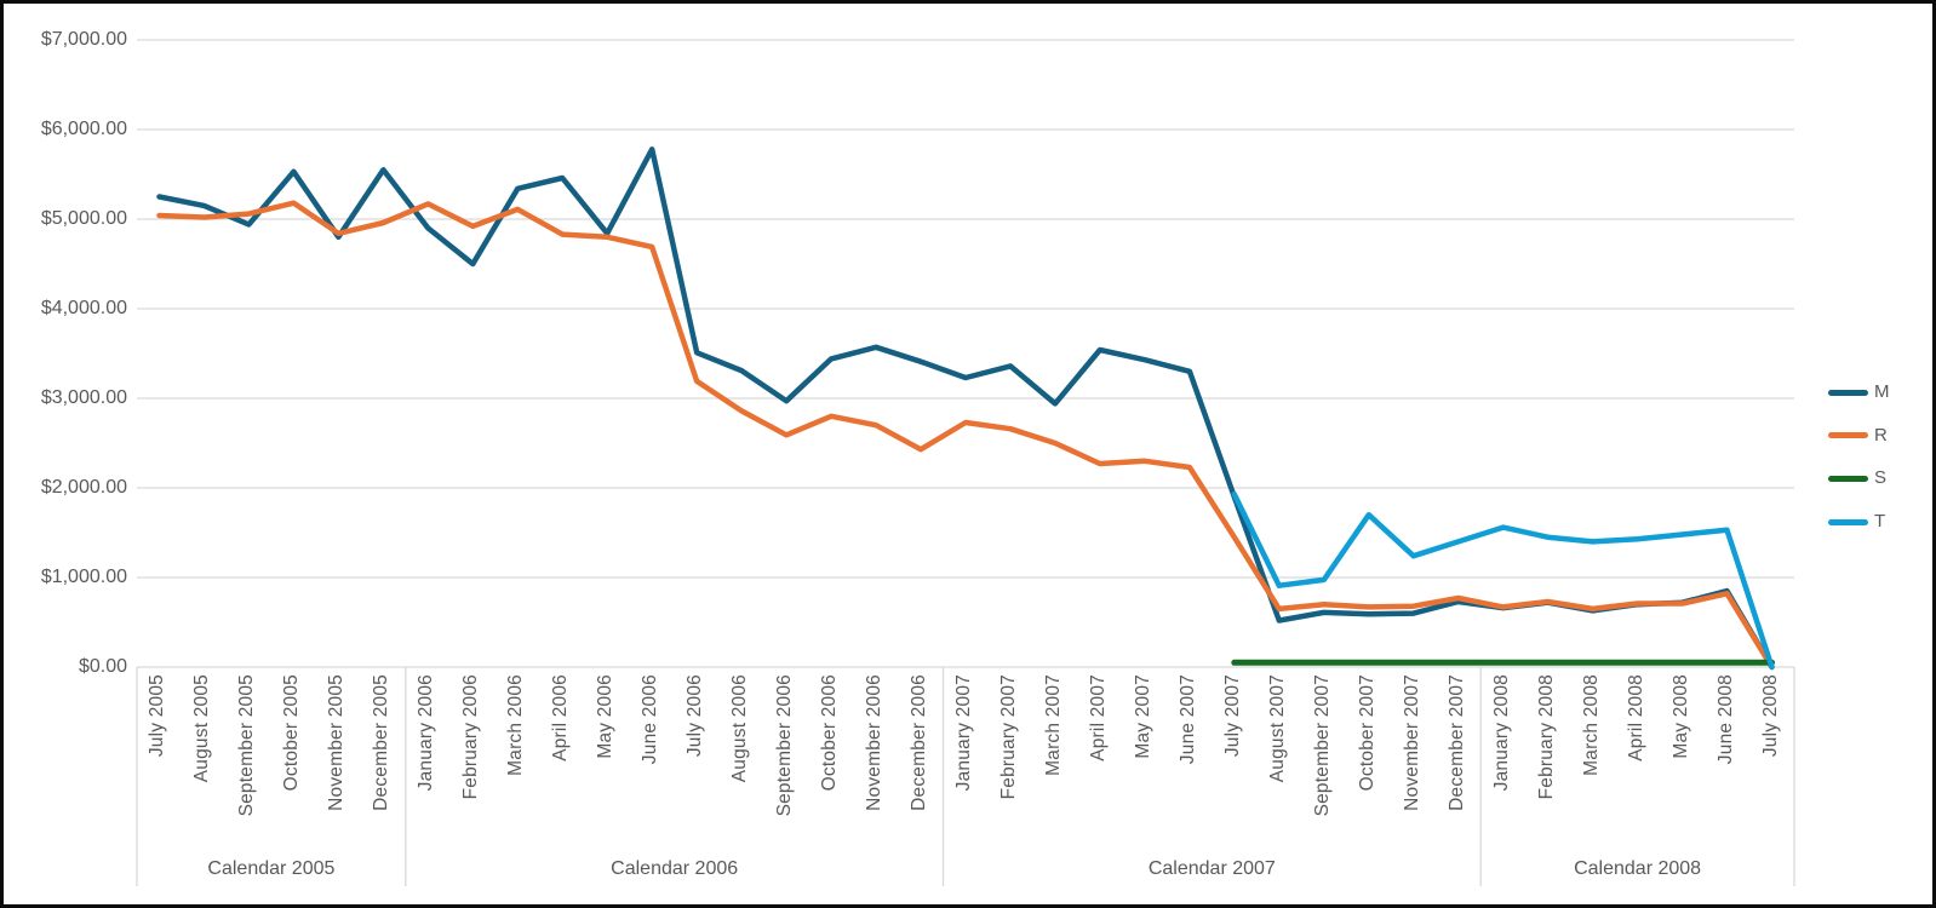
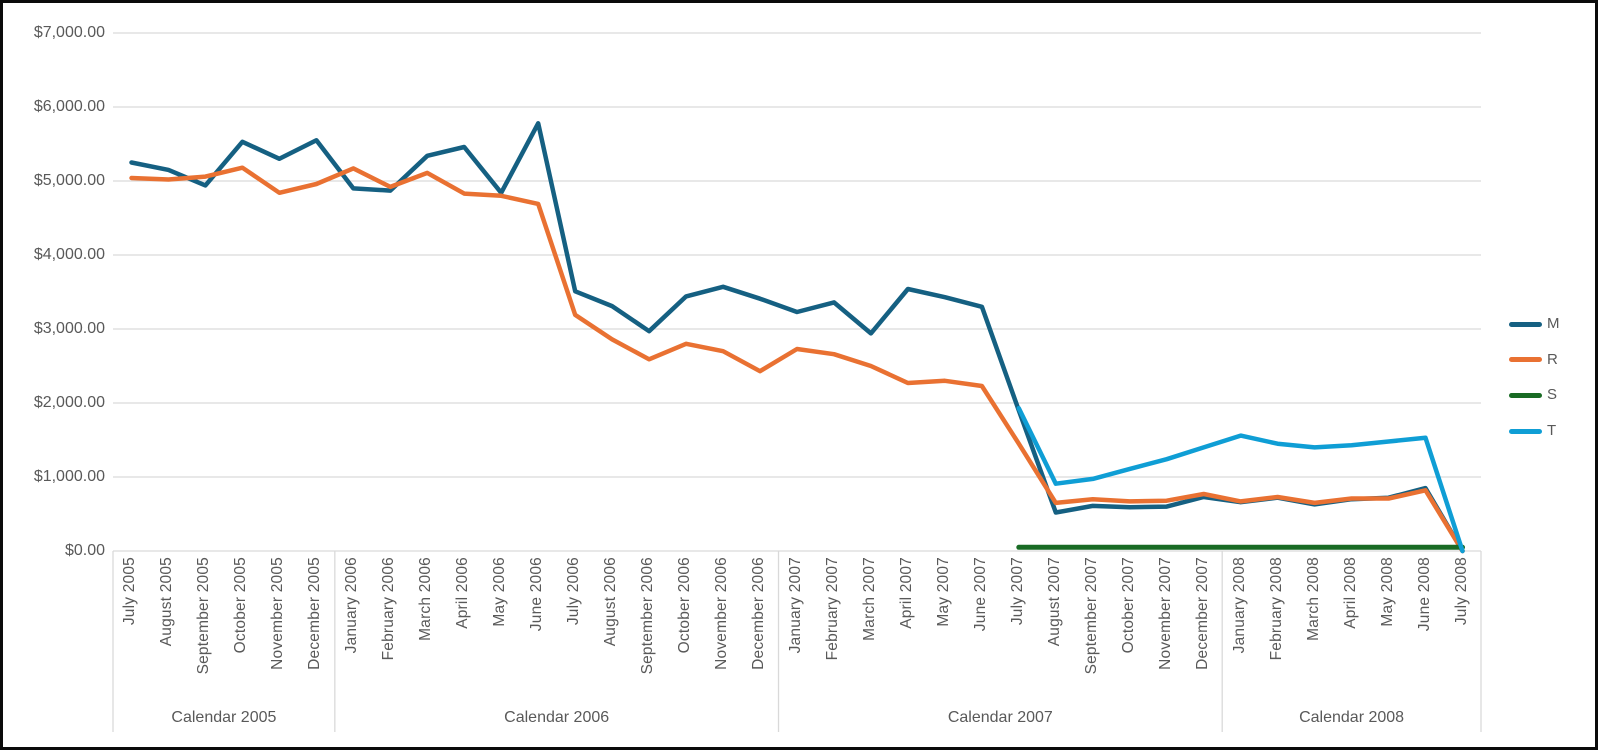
M/November 2005: $4800 -> $5300
M/February 2006: $4500 -> $4900
T/October 2007: $1700 -> $1100
